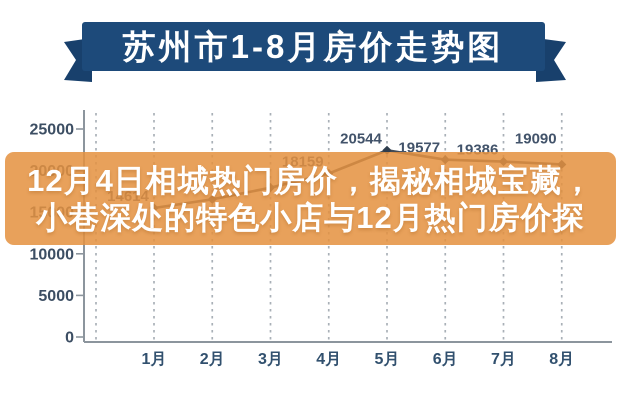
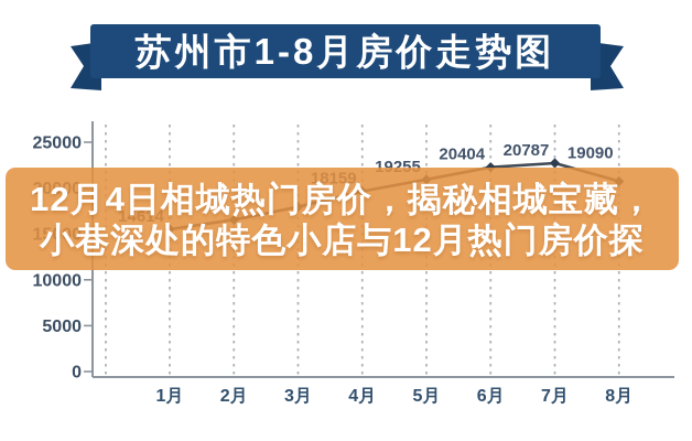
5月: 20544 -> 19255
6月: 19577 -> 20404
7月: 19386 -> 20787
